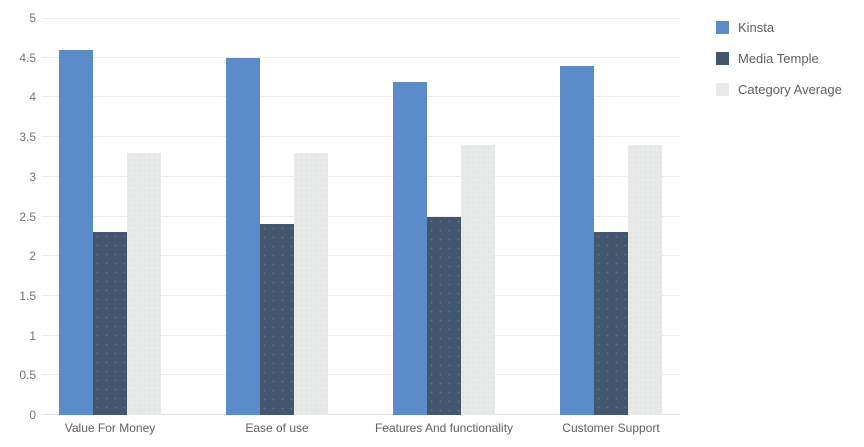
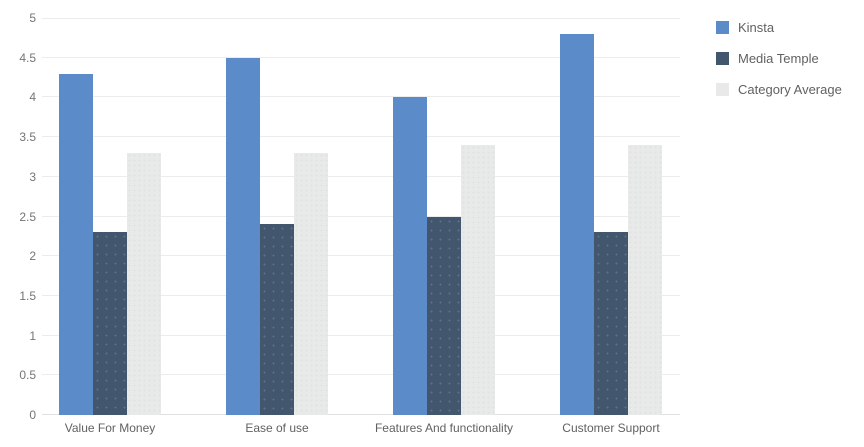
Kinsta/Value For Money: 4.6 -> 4.3
Kinsta/Features And functionality: 4.2 -> 4.0
Kinsta/Customer Support: 4.4 -> 4.8
